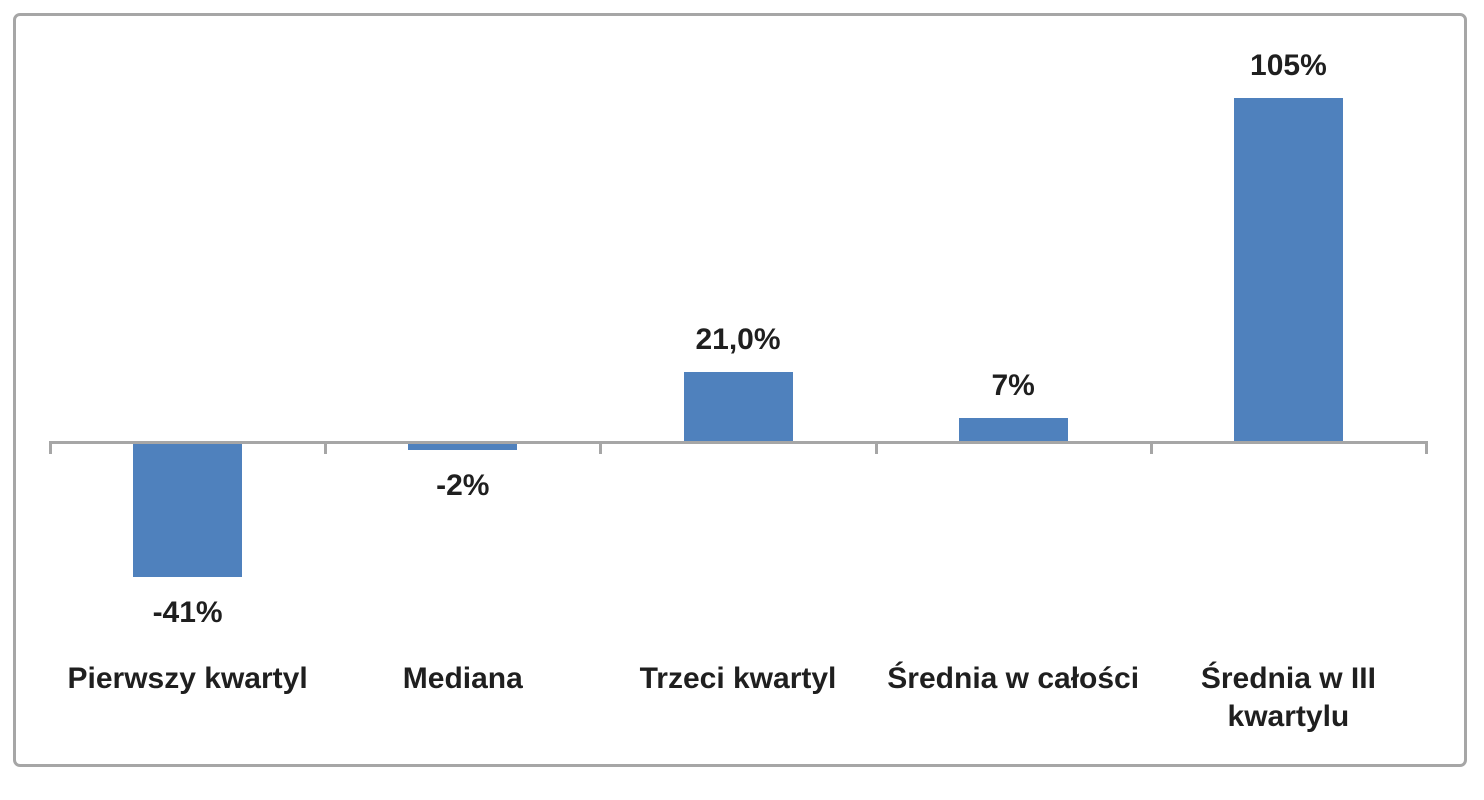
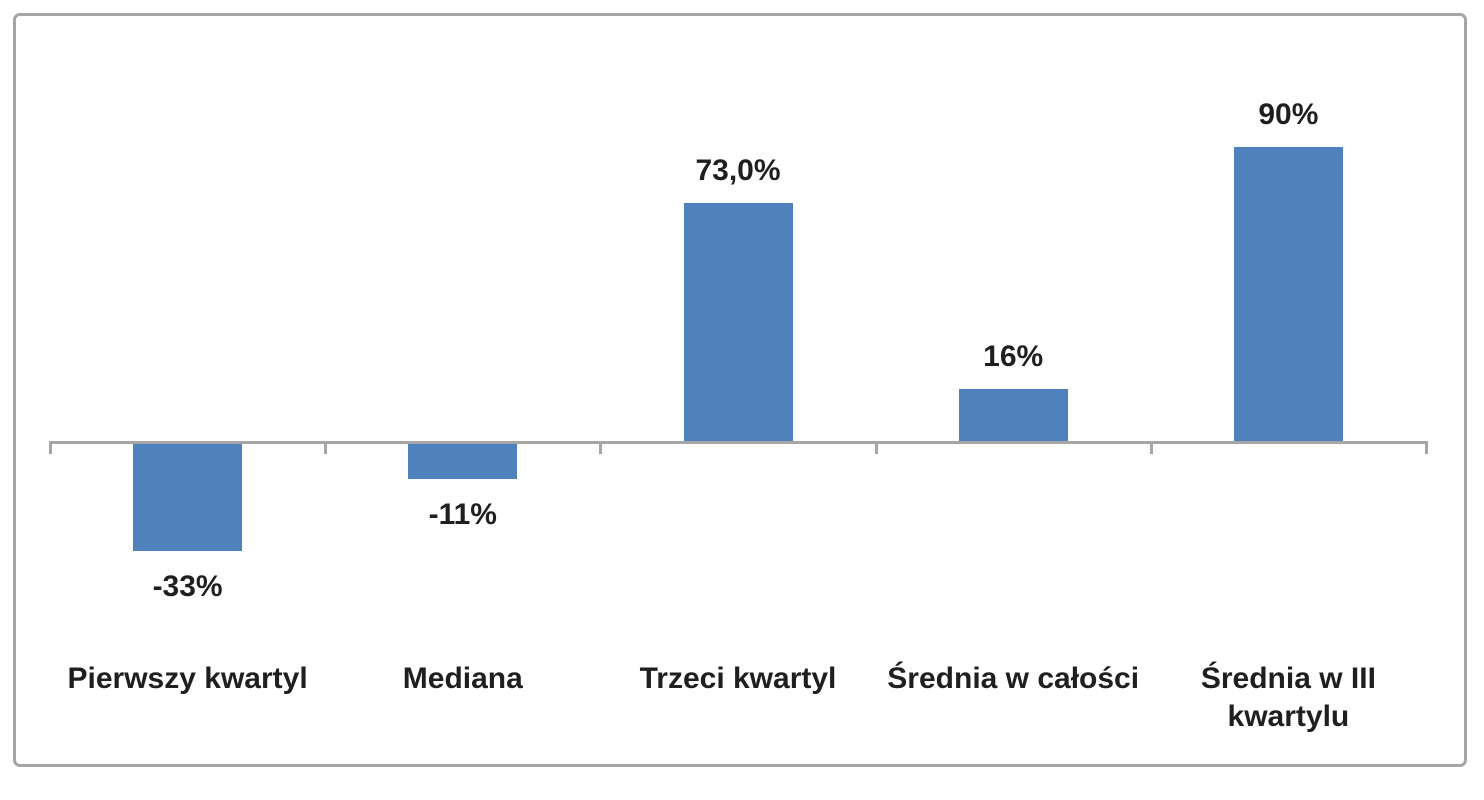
Pierwszy kwartyl: -41% -> -33%
Mediana: -2% -> -11%
Trzeci kwartyl: 21,0% -> 73,0%
Średnia w całości: 7% -> 16%
Średnia w III kwartylu: 105% -> 90%
